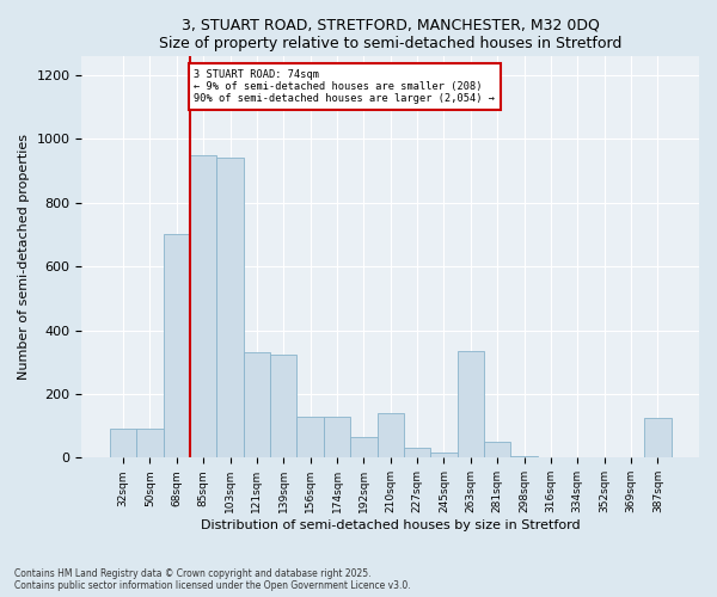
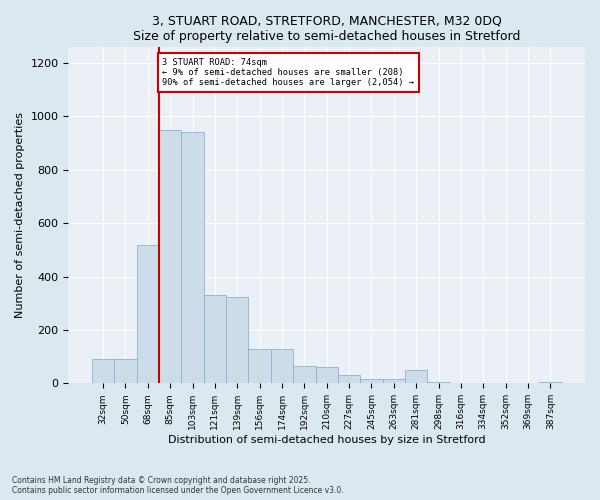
68sqm: 700 -> 520
210sqm: 140 -> 60
263sqm: 335 -> 15
387sqm: 125 -> 5
